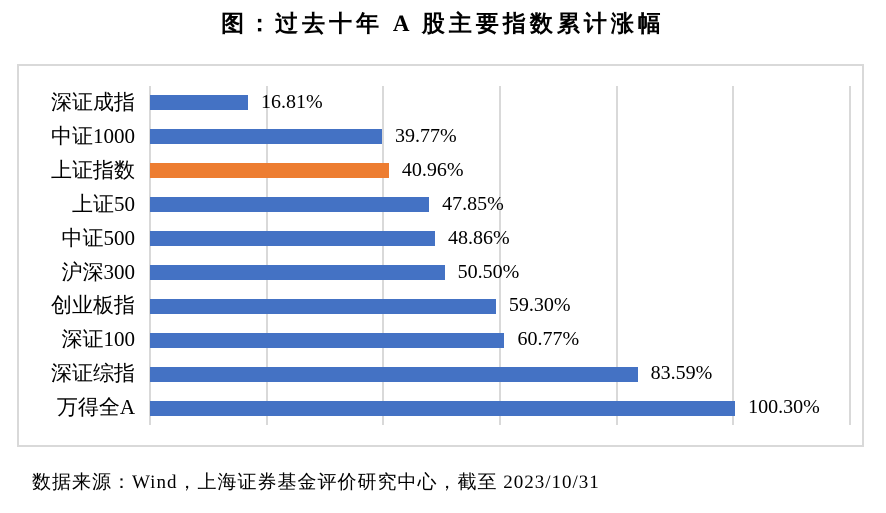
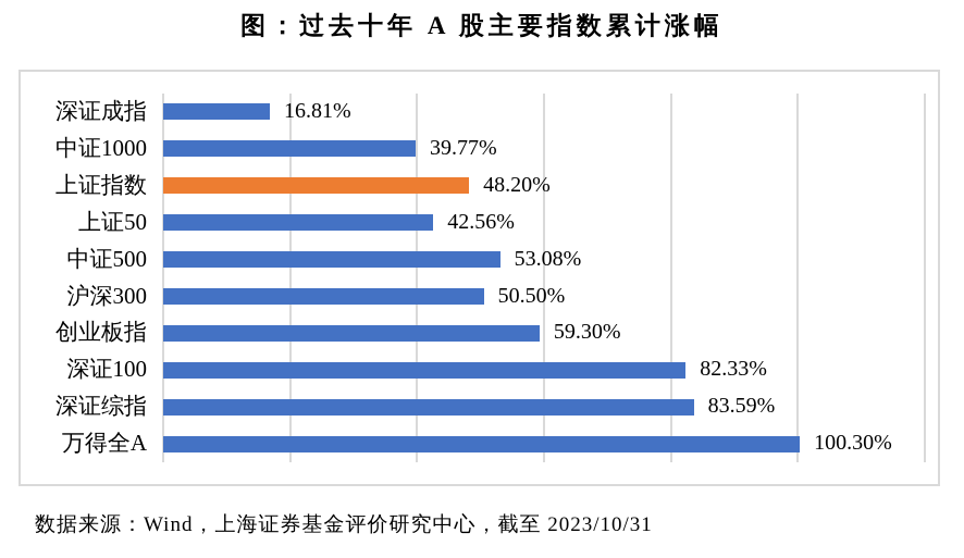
上证指数: 40.96% -> 48.20%
上证50: 47.85% -> 42.56%
中证500: 48.86% -> 53.08%
深证100: 60.77% -> 82.33%
